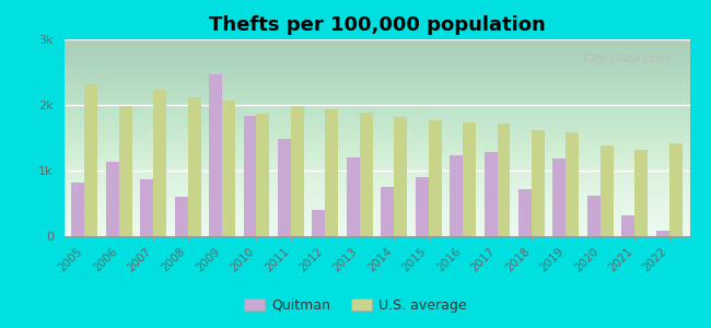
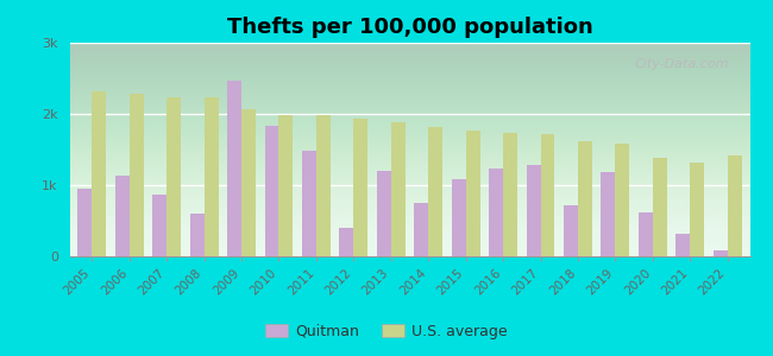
Quitman/2005: 0.82k -> 0.95k
U.S. average/2006: 1.98k -> 2.28k
U.S. average/2008: 2.12k -> 2.23k
U.S. average/2010: 1.86k -> 1.98k
Quitman/2015: 0.90k -> 1.08k
